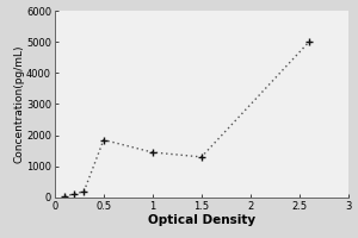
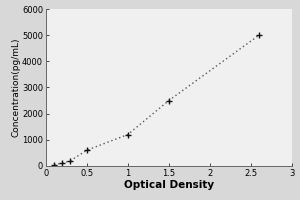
0.5: 1850 -> 600
1: 1450 -> 1200
1.5: 1300 -> 2500
